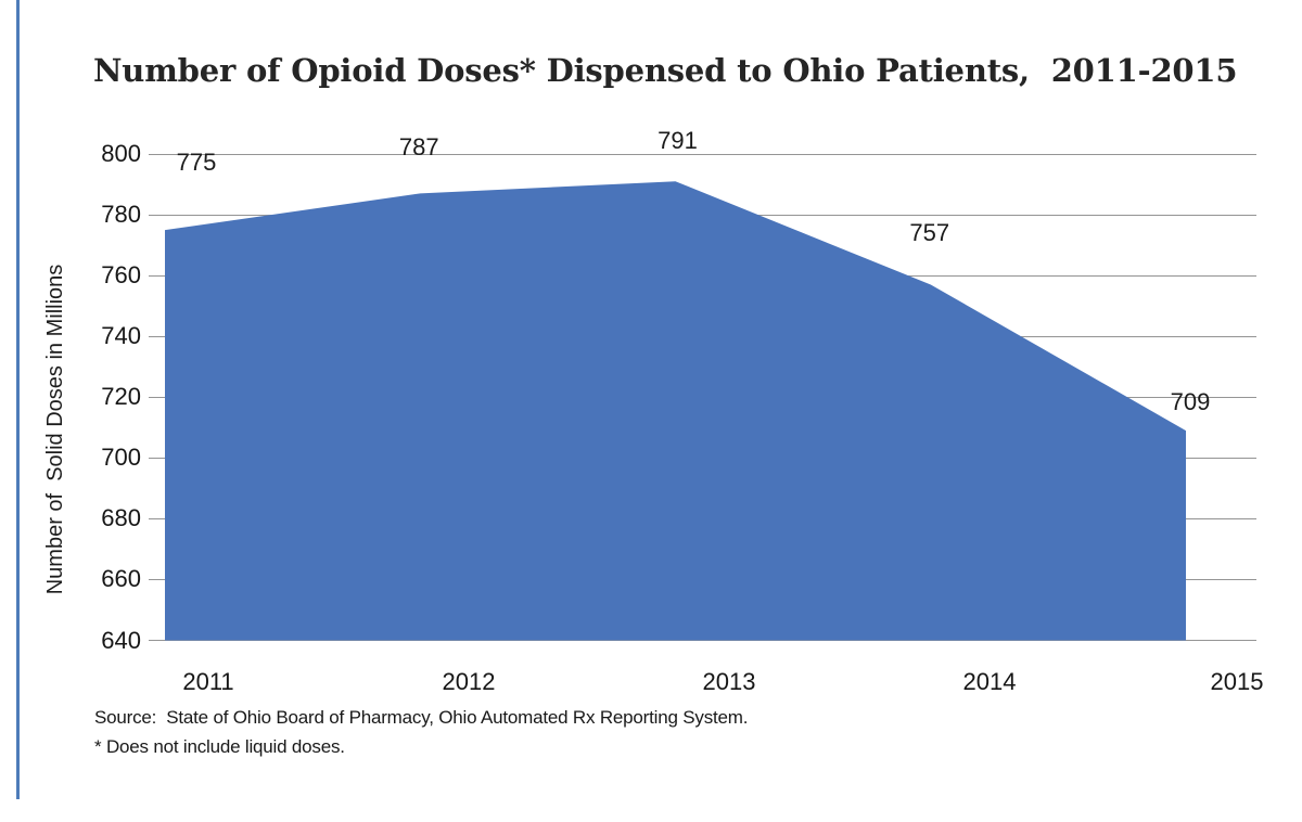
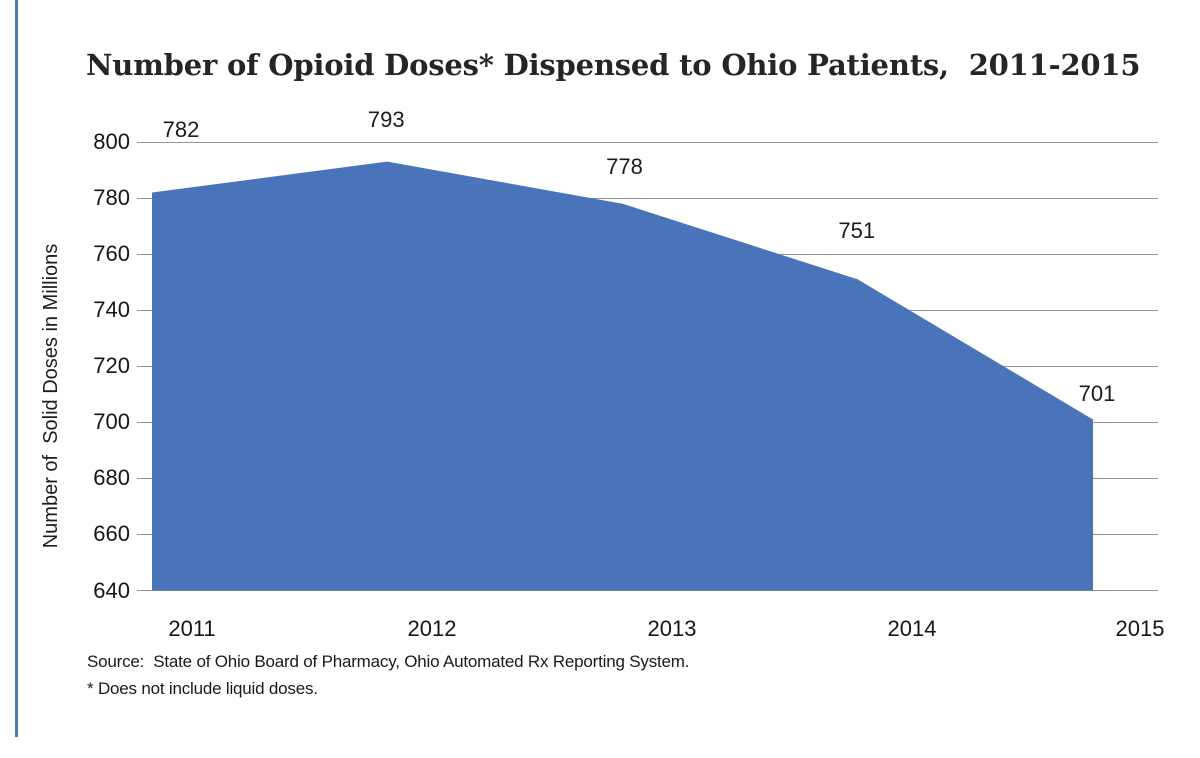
2011: 775 -> 782
2012: 787 -> 793
2013: 791 -> 778
2014: 757 -> 751
2015: 709 -> 701
